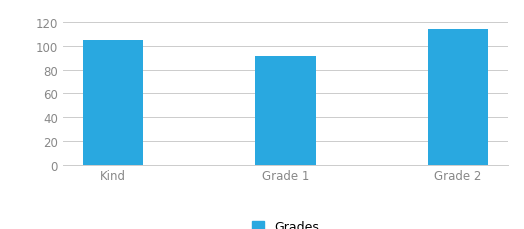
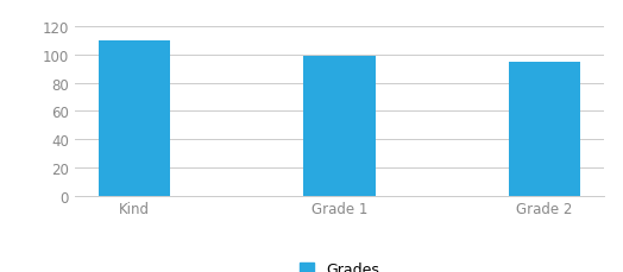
Kind: 105 -> 110
Grade 1: 92 -> 99
Grade 2: 114 -> 95
